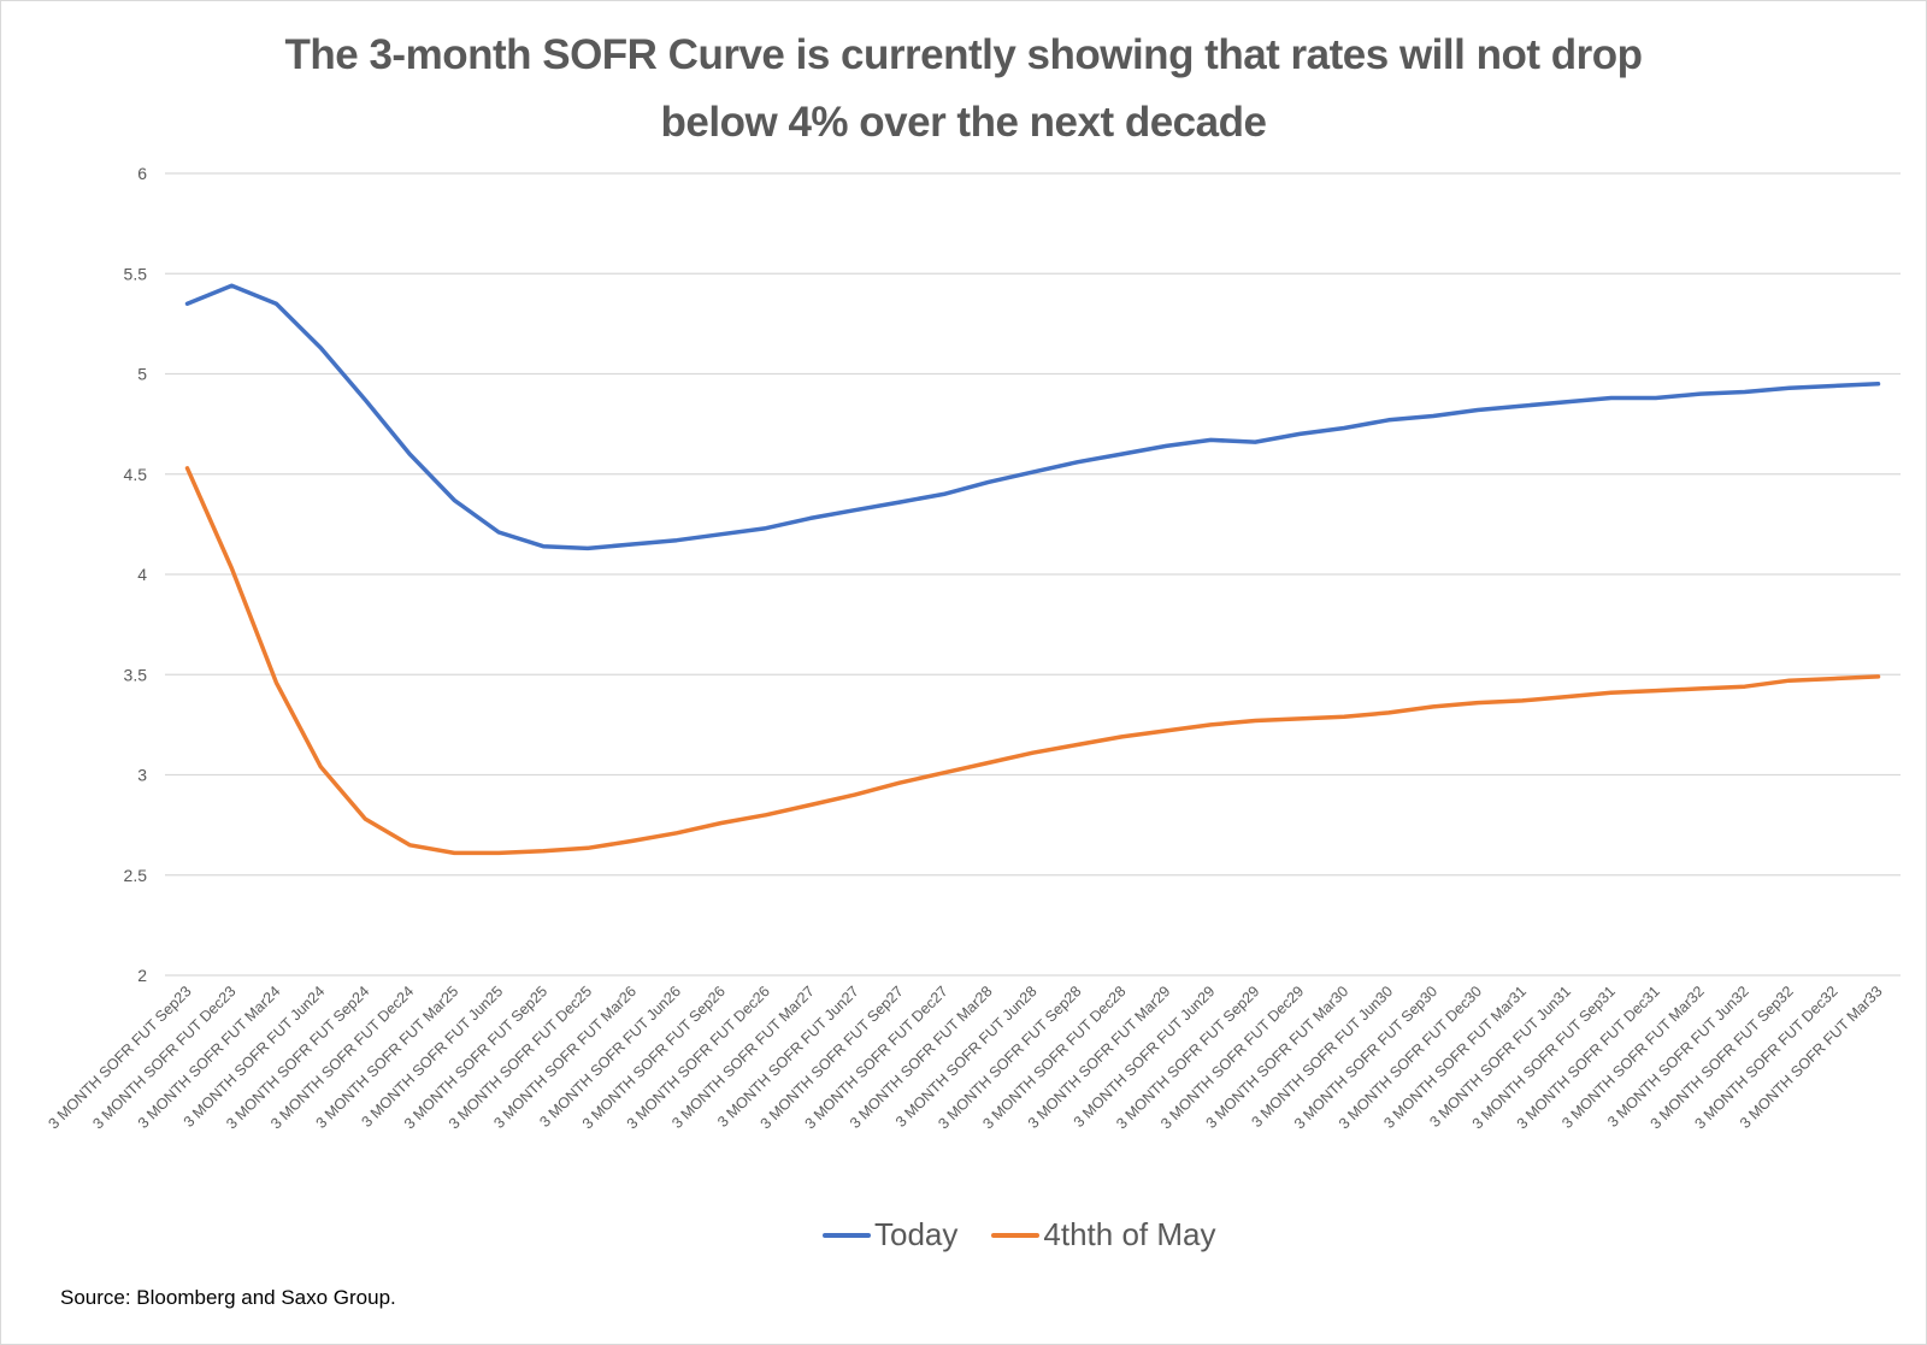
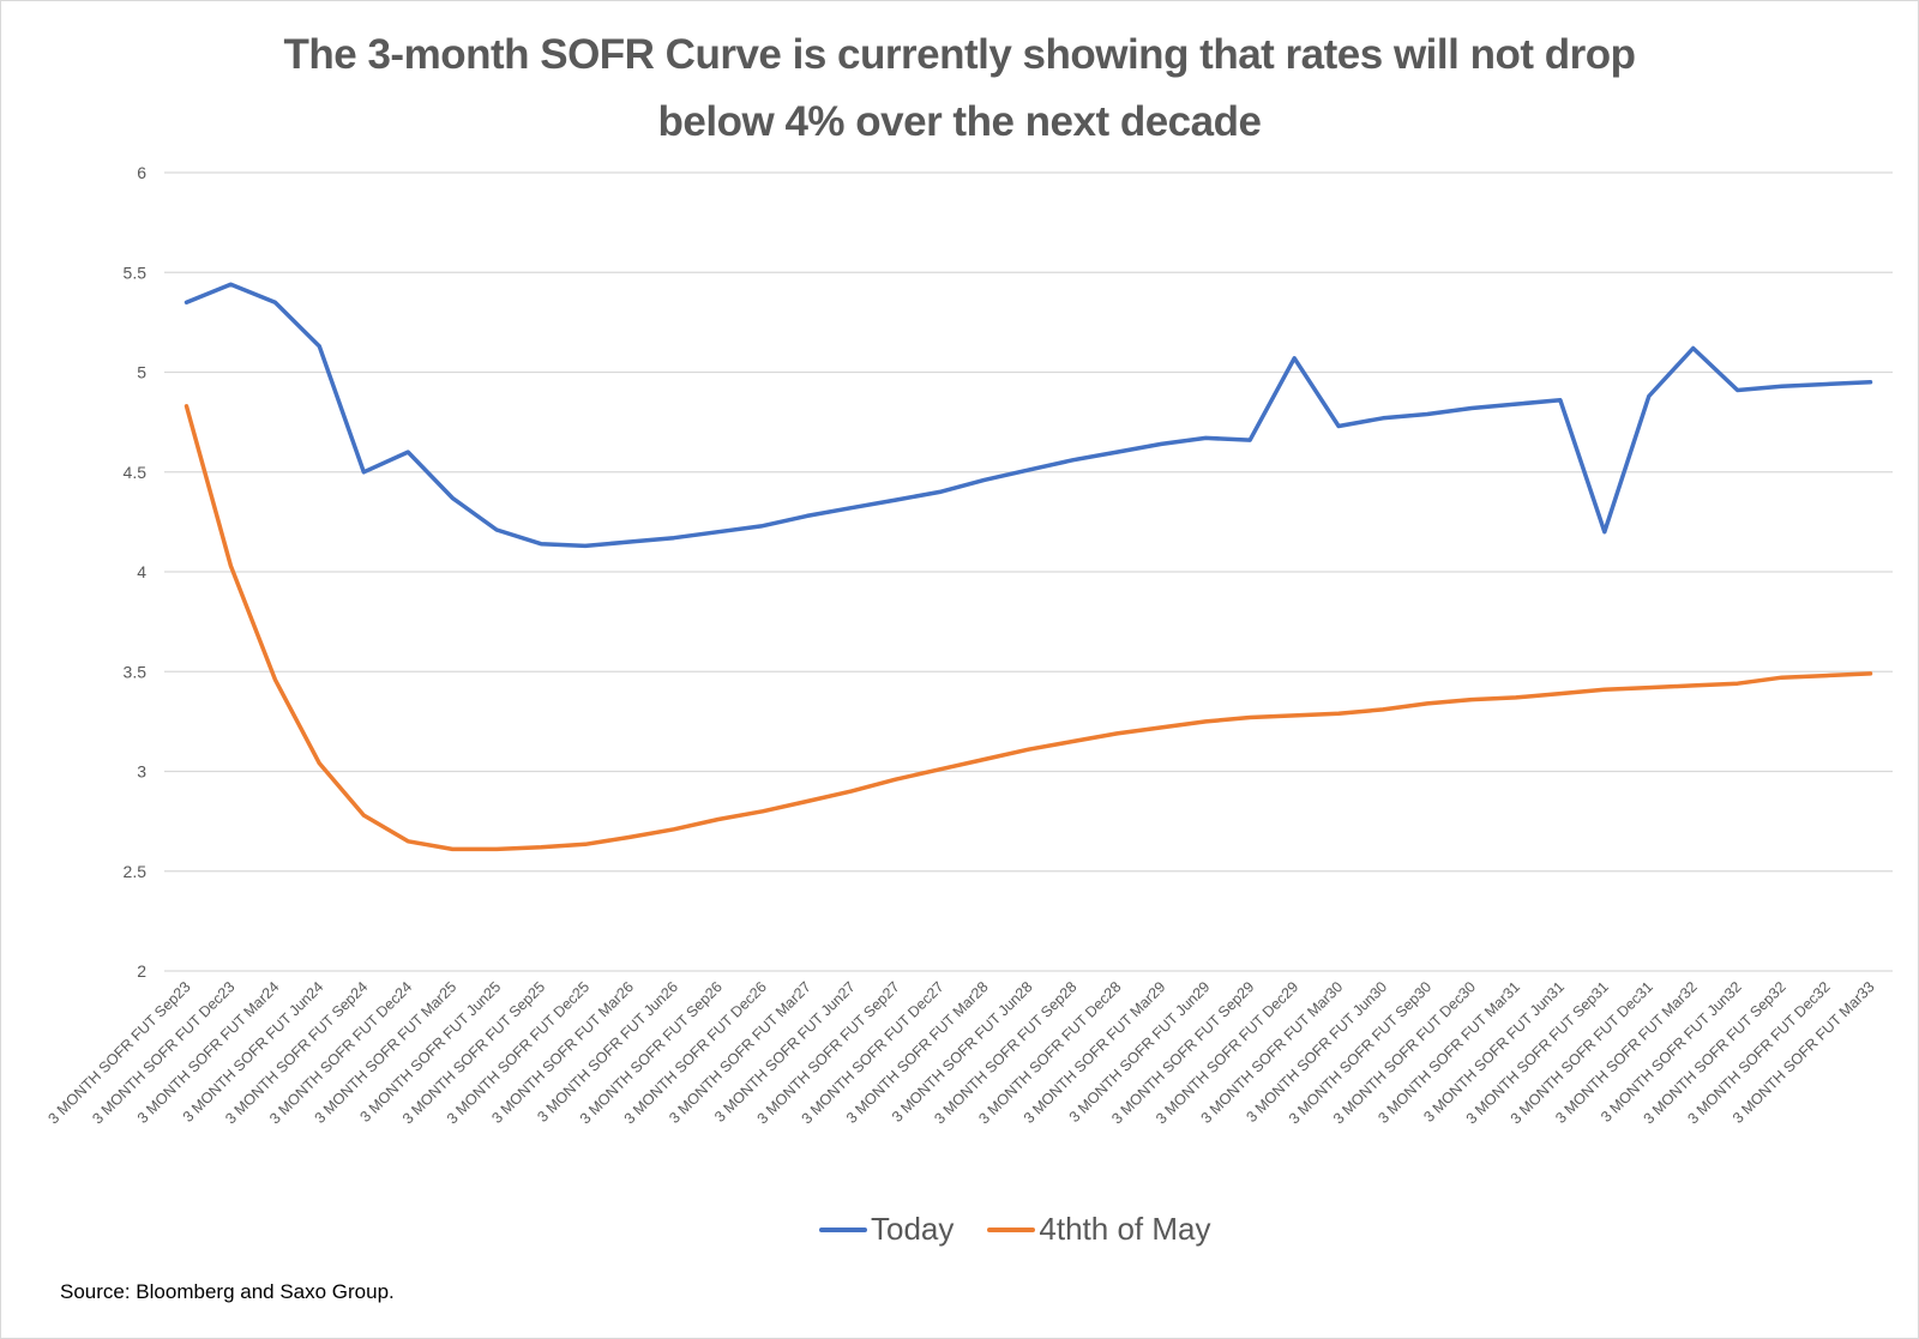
4thth of May/3 MONTH SOFR FUT Sep23: 4.53 -> 4.83
Today/3 MONTH SOFR FUT Sep24: 4.87 -> 4.50
Today/3 MONTH SOFR FUT Dec29: 4.70 -> 5.07
Today/3 MONTH SOFR FUT Sep31: 4.88 -> 4.20
Today/3 MONTH SOFR FUT Mar32: 4.90 -> 5.12
